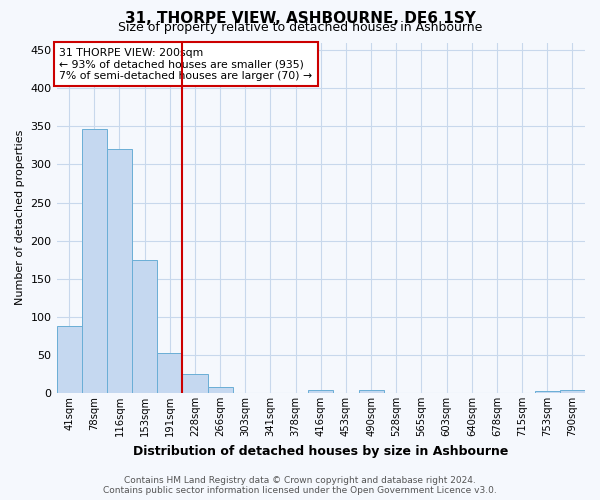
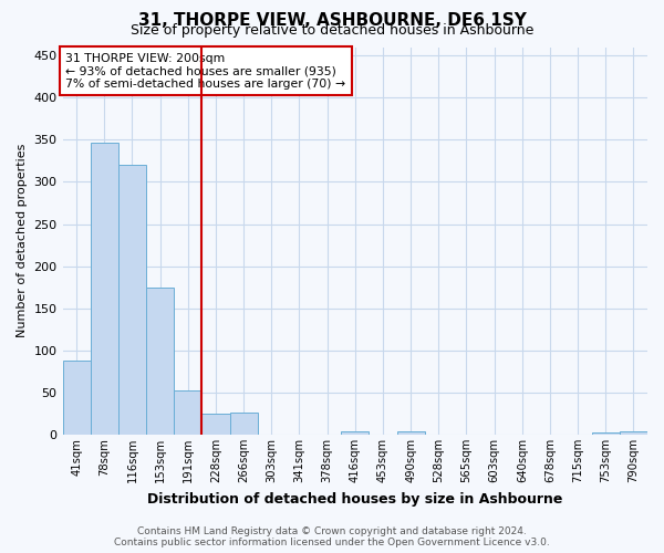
266sqm: 8 -> 26
